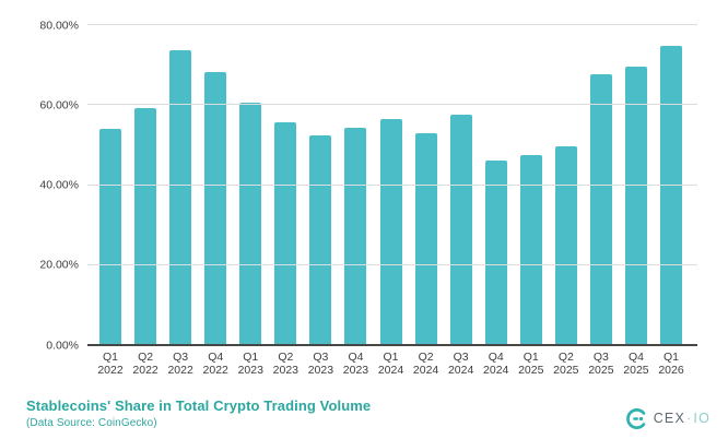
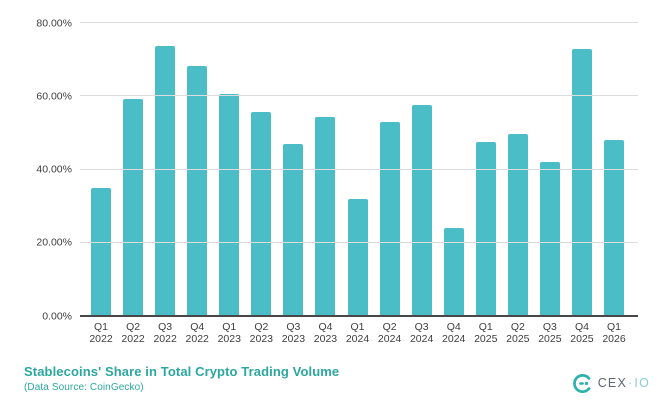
Q1 2022: 54% -> 35%
Q3 2023: 52% -> 47%
Q1 2024: 57% -> 32%
Q4 2024: 46% -> 24%
Q3 2025: 68% -> 42%
Q4 2025: 70% -> 73%
Q1 2026: 75% -> 48%
